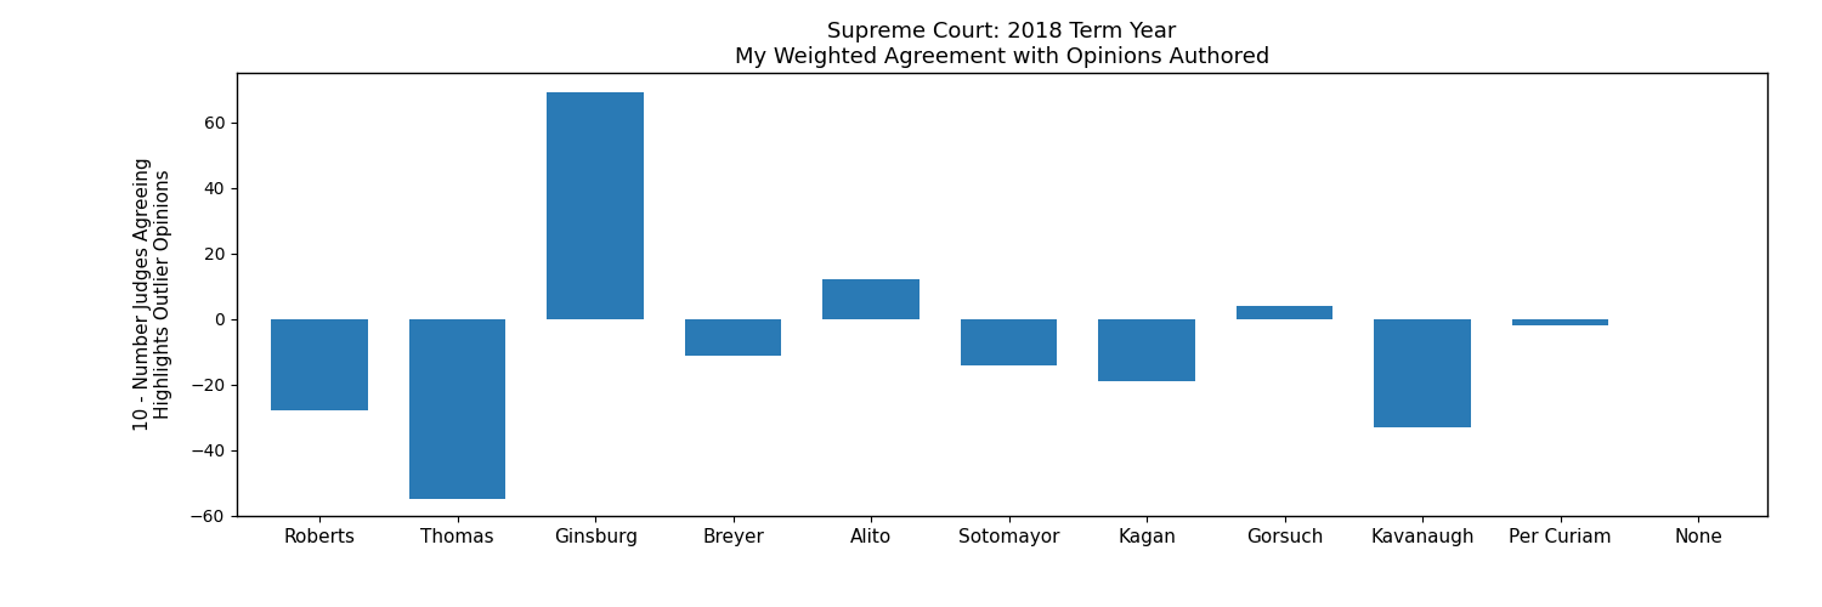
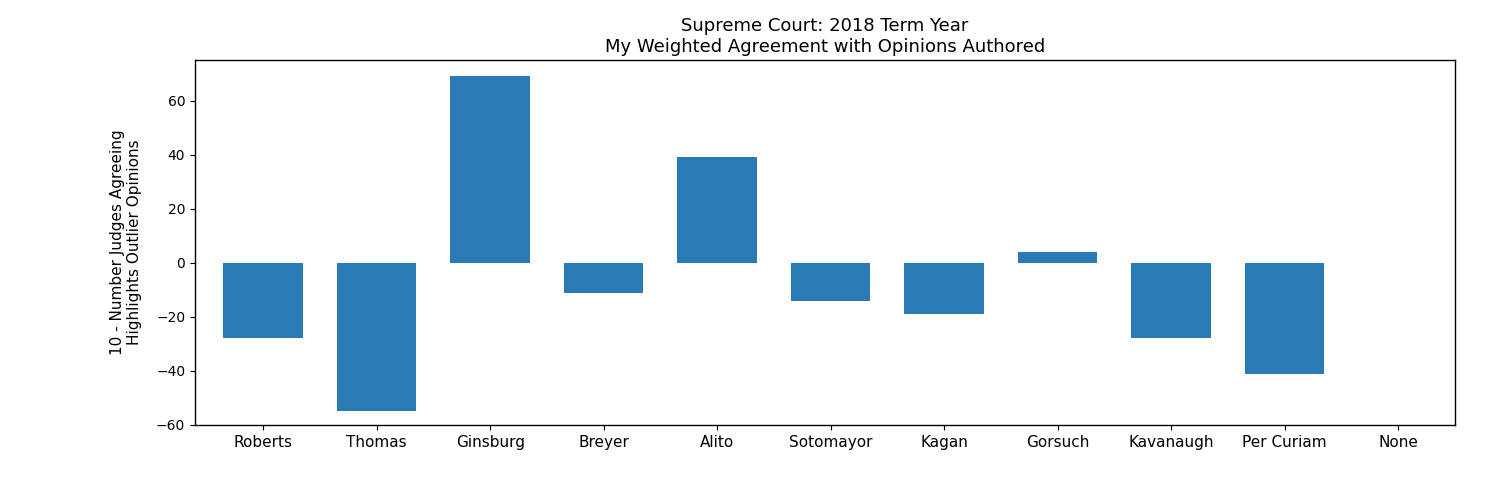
Alito: 12 -> 39
Kavanaugh: -33 -> -28
Per Curiam: -2 -> -41
